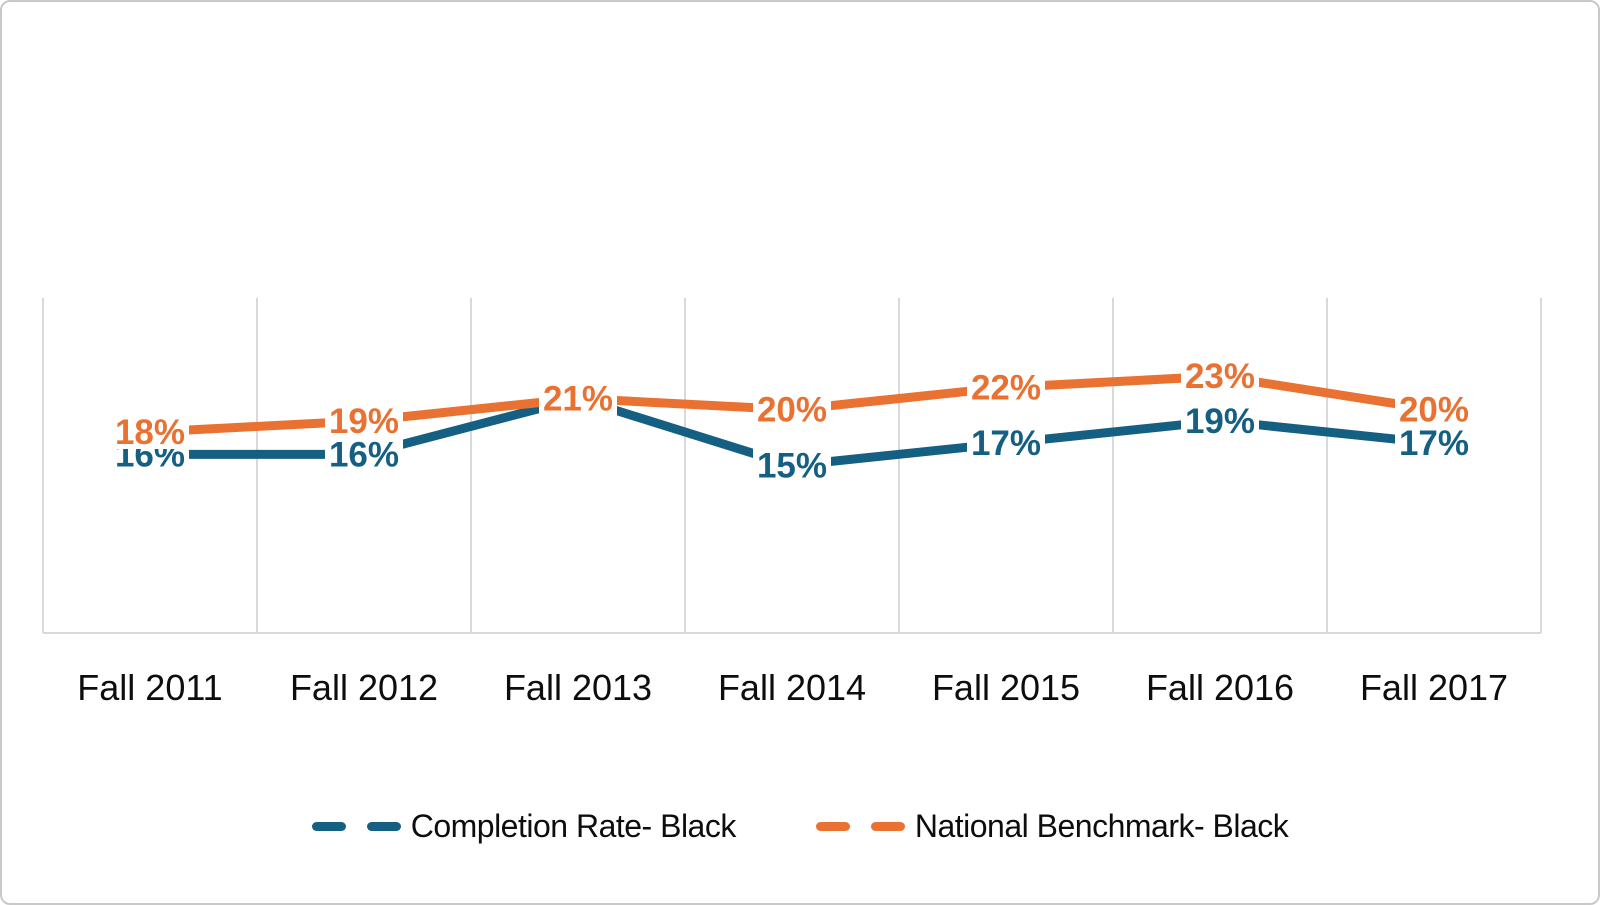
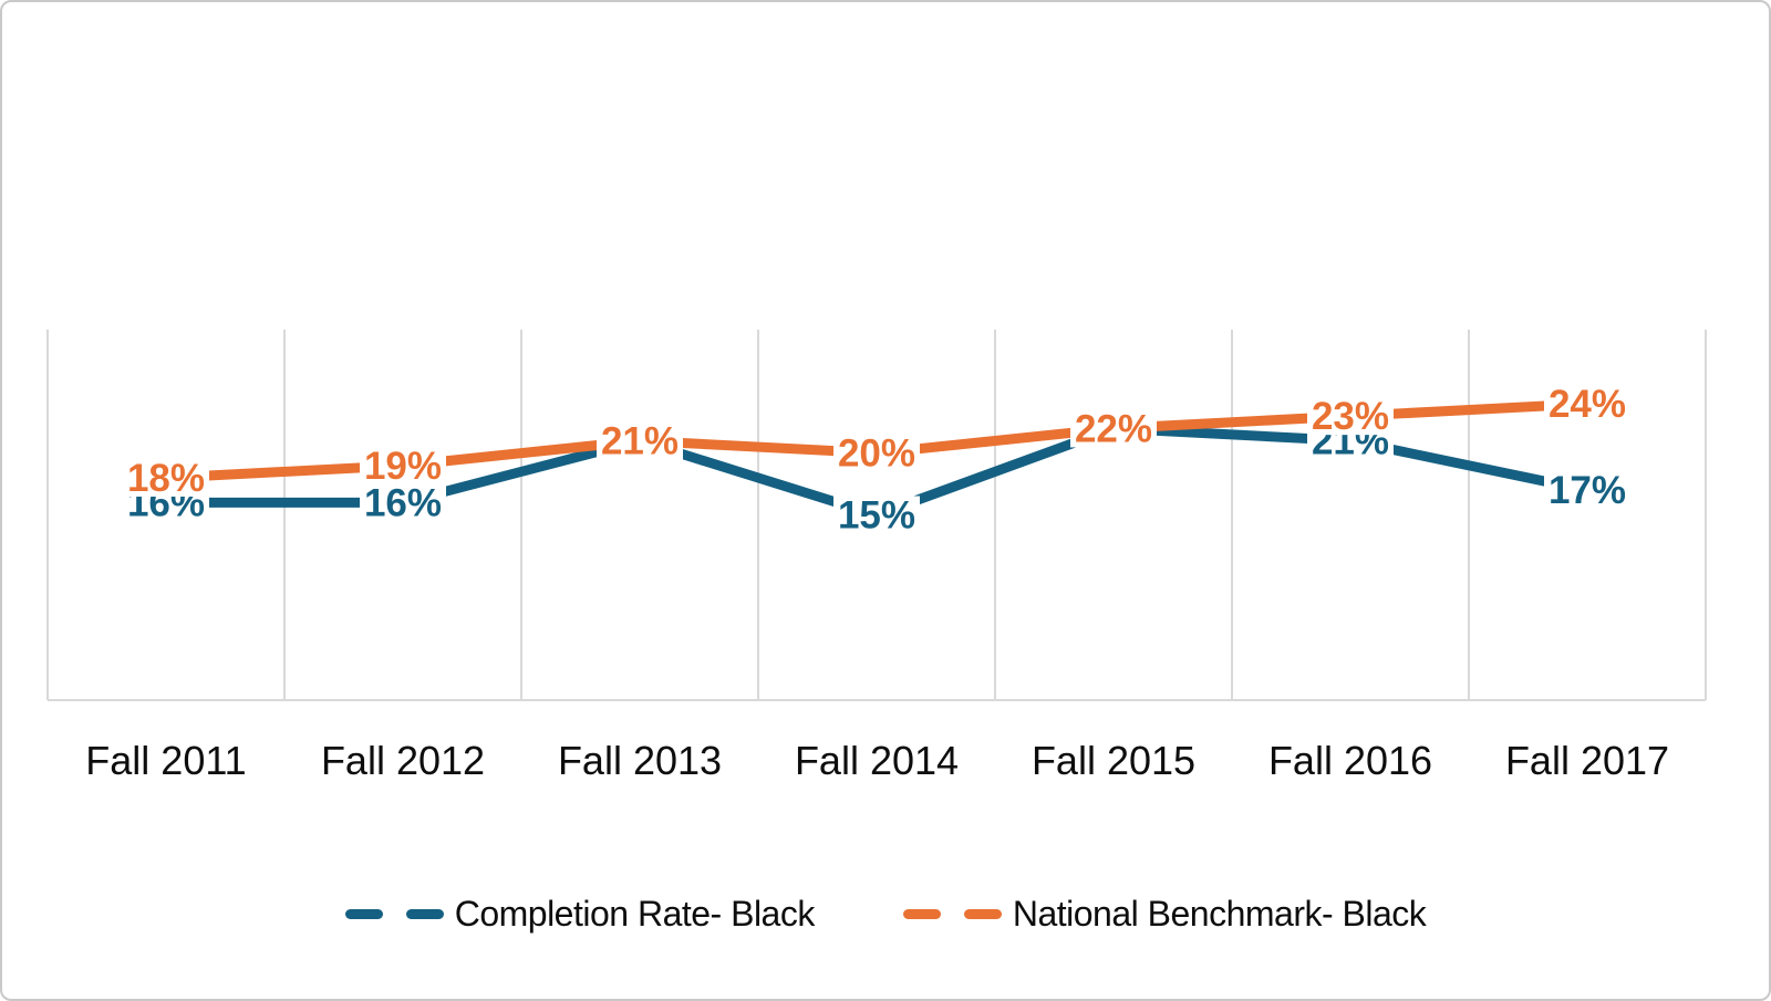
Completion Rate- Black/Fall 2015: 17% -> 22%
Completion Rate- Black/Fall 2016: 19% -> 21%
National Benchmark- Black/Fall 2017: 20% -> 24%
